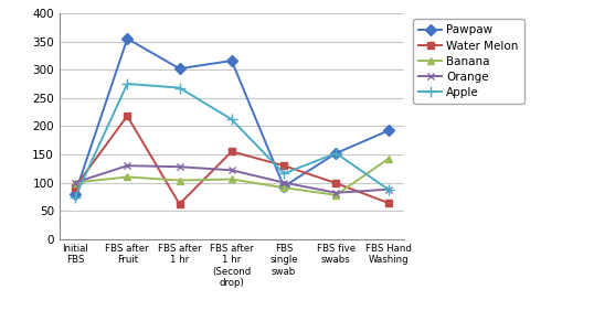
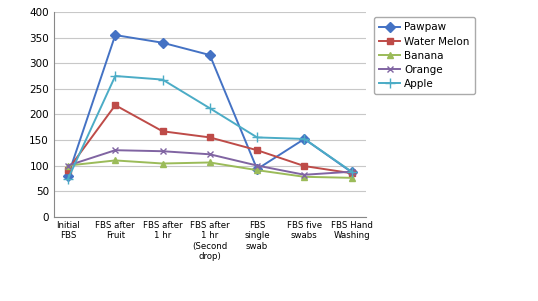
Pawpaw/FBS after 1 hr: 302 -> 340
Water Melon/FBS after 1 hr: 62 -> 167
Apple/FBS single swab: 116 -> 155
Pawpaw/FBS Hand Washing: 192 -> 87
Water Melon/FBS Hand Washing: 64 -> 85
Banana/FBS Hand Washing: 142 -> 76
